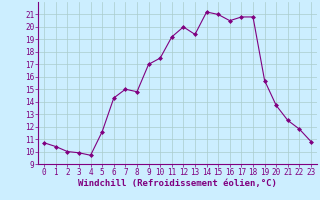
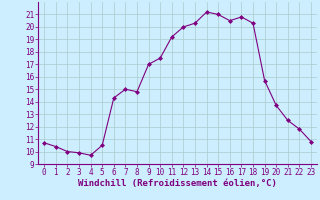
5: 11.6 -> 10.5
13: 19.4 -> 20.3
18: 20.8 -> 20.3
